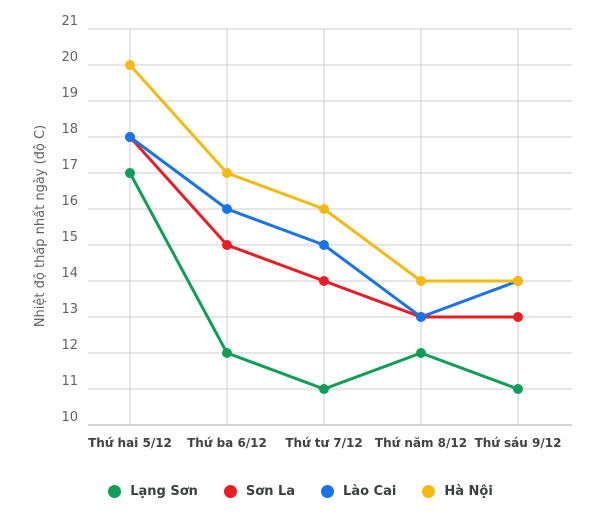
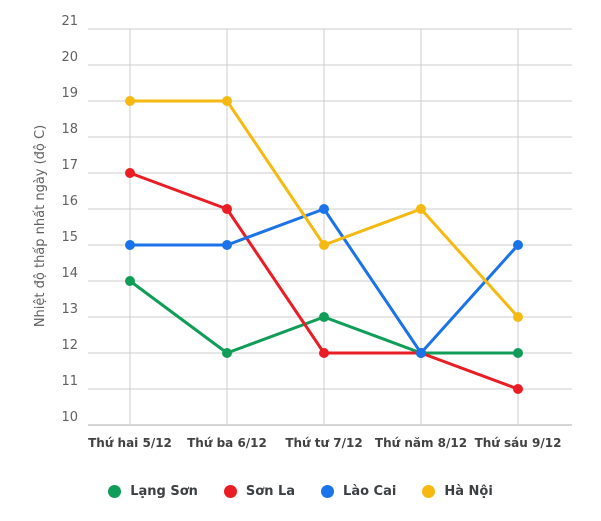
Lạng Sơn/Thứ hai 5/12: 17 -> 14
Sơn La/Thứ hai 5/12: 18 -> 17
Lào Cai/Thứ hai 5/12: 18 -> 15
Hà Nội/Thứ hai 5/12: 20 -> 19
Sơn La/Thứ ba 6/12: 15 -> 16
Lào Cai/Thứ ba 6/12: 16 -> 15
Hà Nội/Thứ ba 6/12: 17 -> 19
Lạng Sơn/Thứ tư 7/12: 11 -> 13
Sơn La/Thứ tư 7/12: 14 -> 12
Lào Cai/Thứ tư 7/12: 15 -> 16
Hà Nội/Thứ tư 7/12: 16 -> 15
Sơn La/Thứ năm 8/12: 13 -> 12
Lào Cai/Thứ năm 8/12: 13 -> 12
Hà Nội/Thứ năm 8/12: 14 -> 16
Lạng Sơn/Thứ sáu 9/12: 11 -> 12
Sơn La/Thứ sáu 9/12: 13 -> 11
Lào Cai/Thứ sáu 9/12: 14 -> 15
Hà Nội/Thứ sáu 9/12: 14 -> 13
